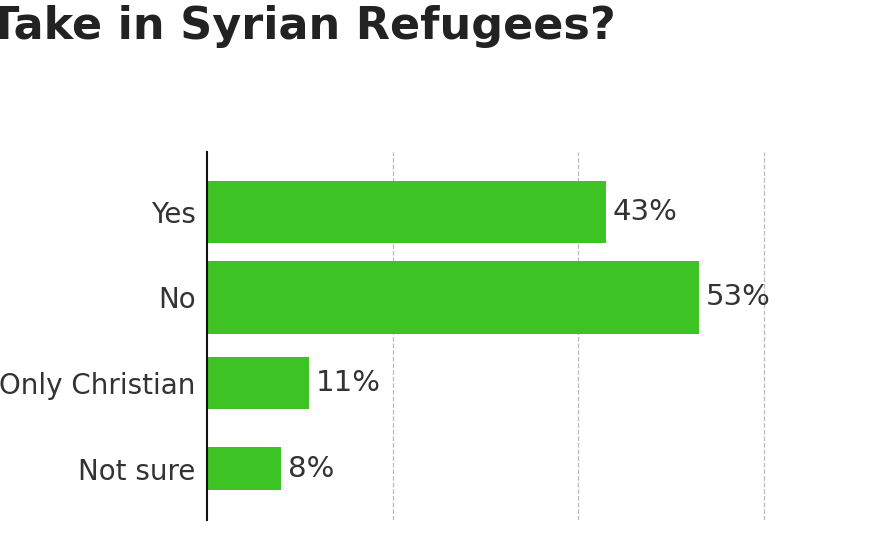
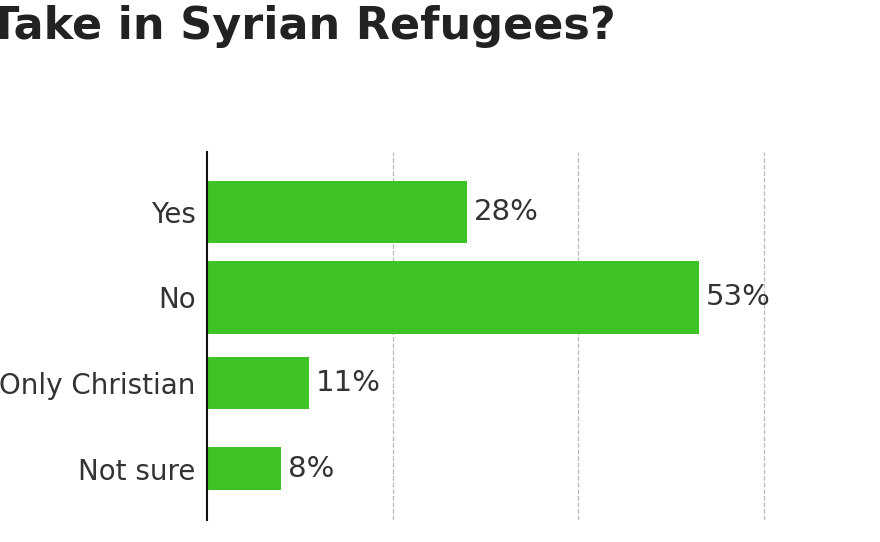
Yes: 43% -> 28%
